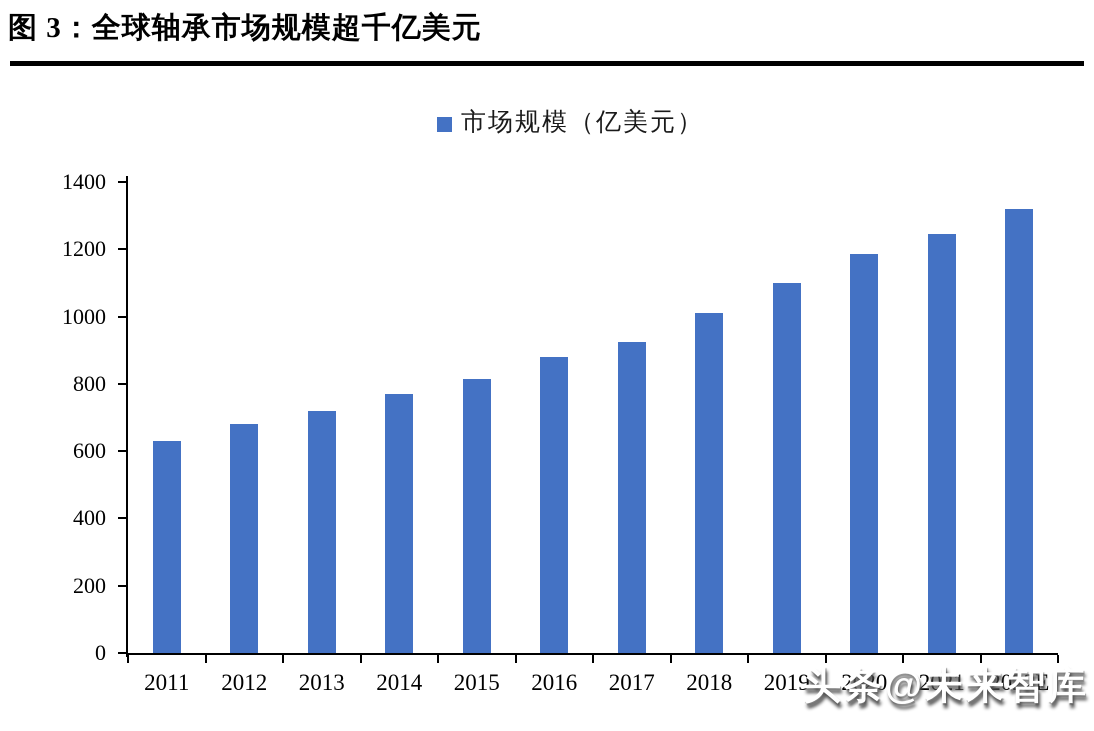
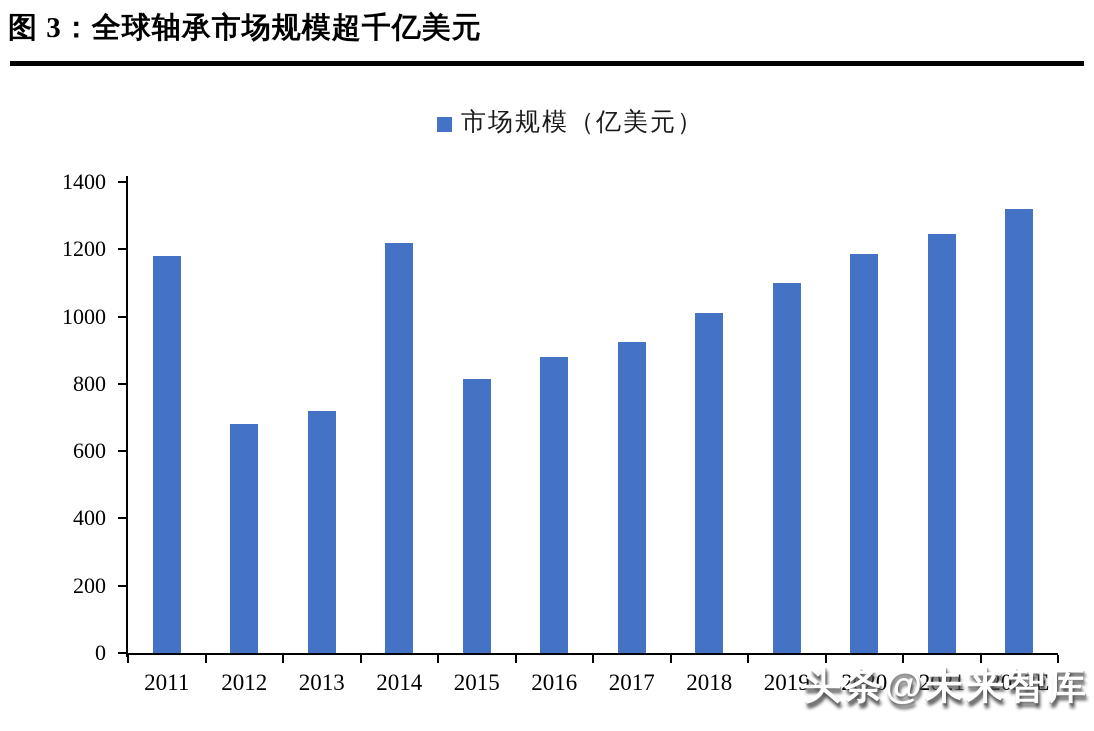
2011: 630 -> 1180
2014: 770 -> 1220
